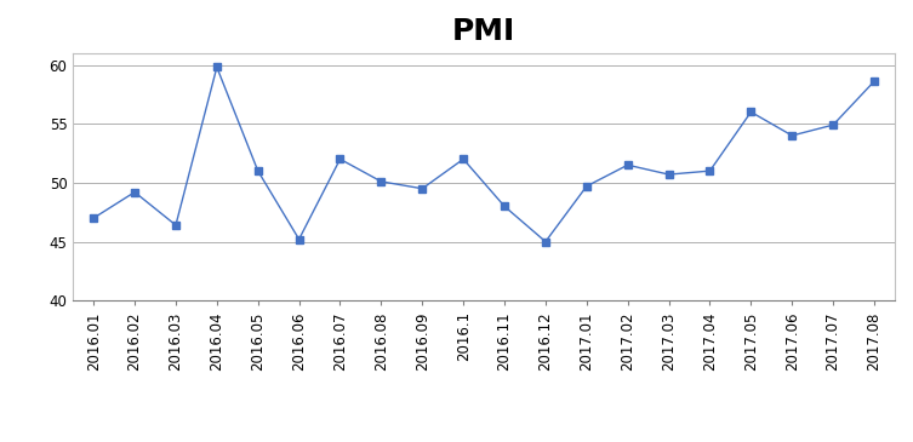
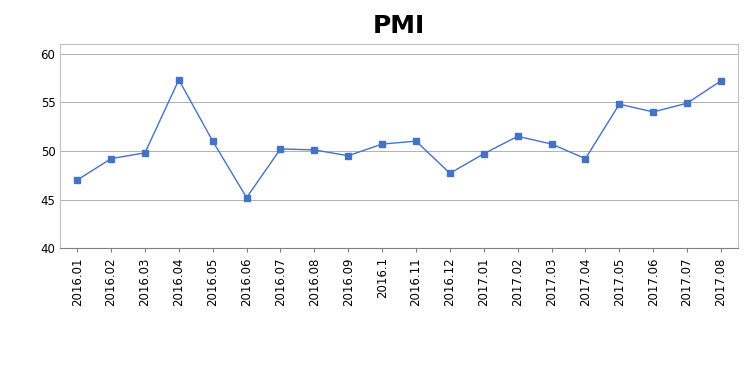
2016.03: 46.4 -> 49.8
2016.04: 59.8 -> 57.3
2016.07: 52.0 -> 50.2
2016.1: 52.0 -> 50.7
2016.11: 48.0 -> 51.0
2016.12: 45.0 -> 47.7
2017.04: 51.0 -> 49.2
2017.05: 56.0 -> 54.8
2017.08: 58.6 -> 57.2
